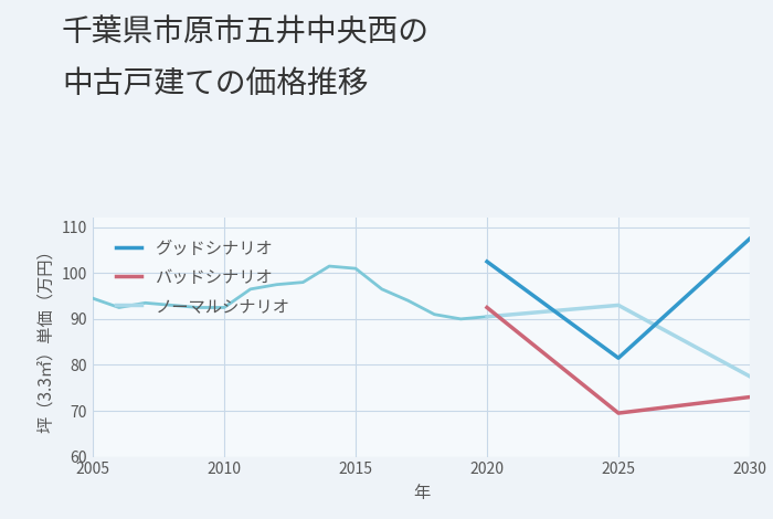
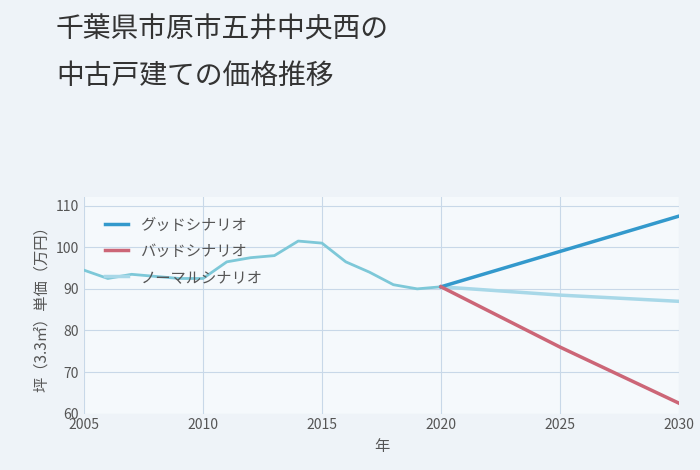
グッドシナリオ/2020: 102.5 -> 90.5
バッドシナリオ/2020: 92.5 -> 90.5
グッドシナリオ/2025: 81.5 -> 99.0
バッドシナリオ/2025: 69.5 -> 76.0
ノーマルシナリオ/2025: 93.0 -> 88.5
バッドシナリオ/2030: 73.0 -> 62.5
ノーマルシナリオ/2030: 77.5 -> 87.0
